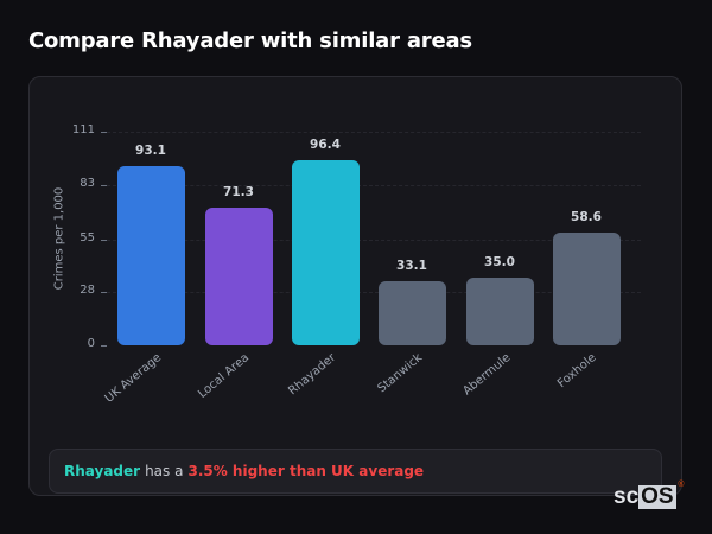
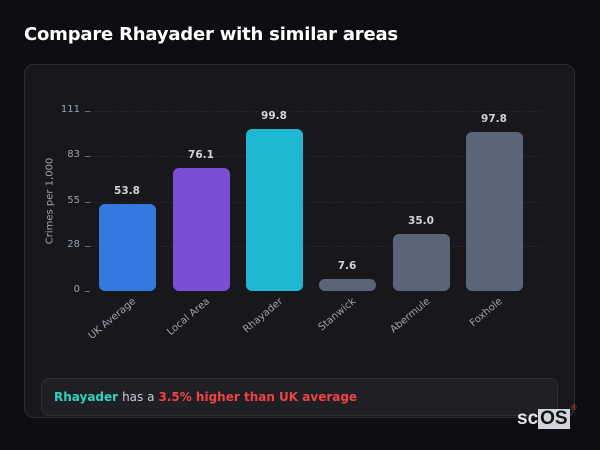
UK Average: 93.1 -> 53.8
Local Area: 71.3 -> 76.1
Rhayader: 96.4 -> 99.8
Stanwick: 33.1 -> 7.6
Foxhole: 58.6 -> 97.8
